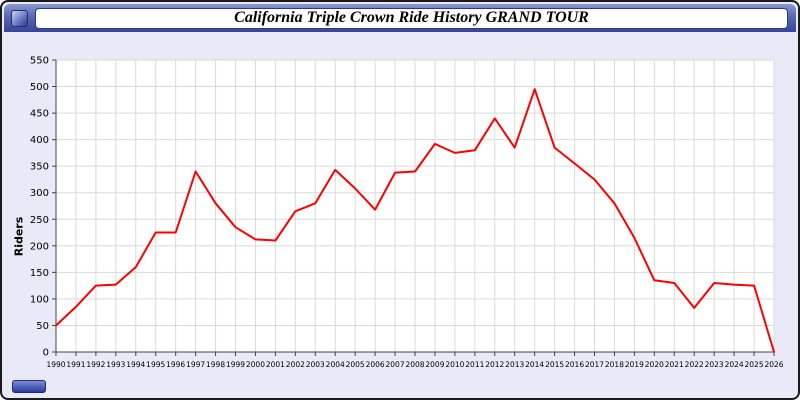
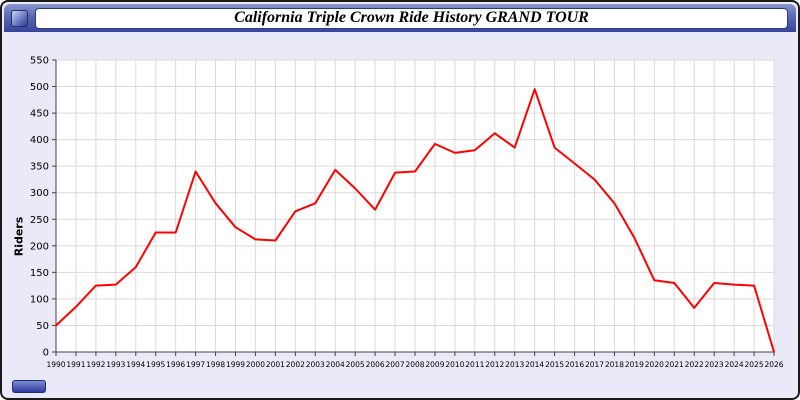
2012: 440 -> 410
